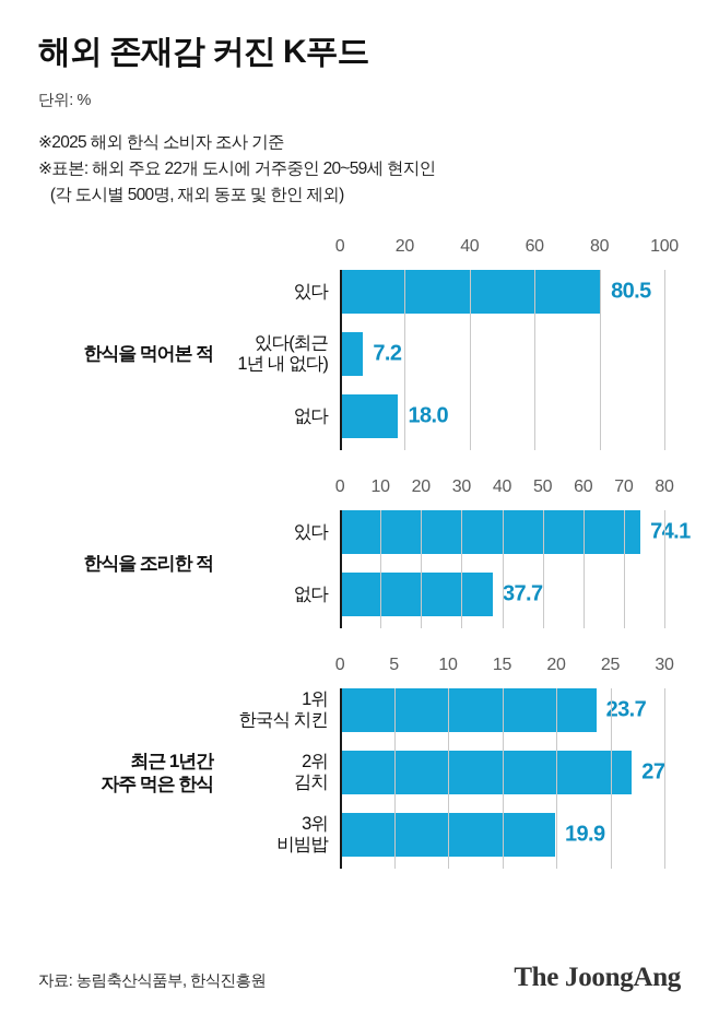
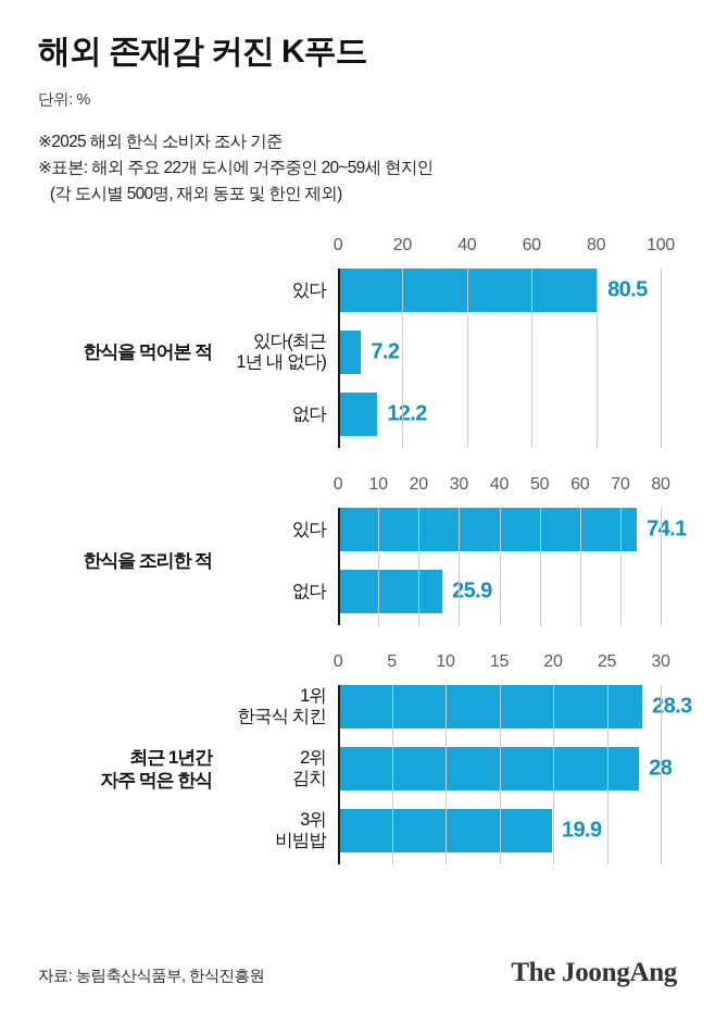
한식을 먹어본 적/없다: 18.0 -> 12.2
한식을 조리한 적/없다: 37.7 -> 25.9
최근 1년간 자주 먹은 한식/1위 한국식 치킨: 23.7 -> 28.3
최근 1년간 자주 먹은 한식/2위 김치: 27 -> 28
